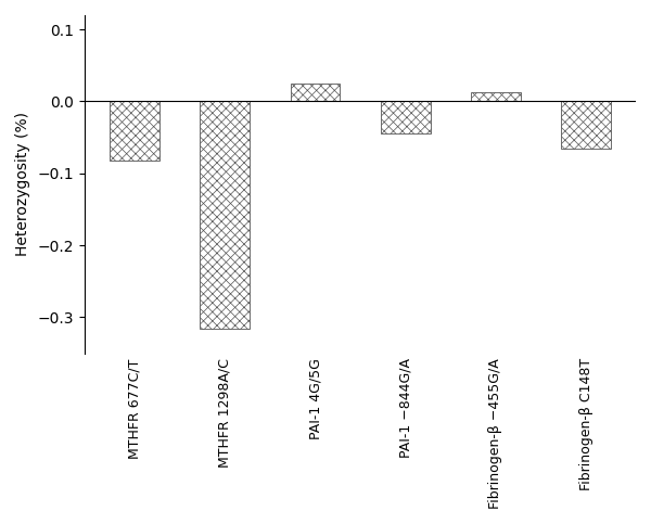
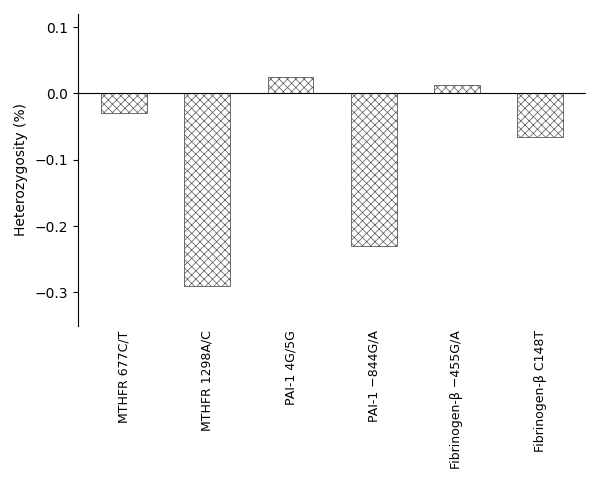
MTHFR 677C/T: -0.082 -> -0.030
MTHFR 1298A/C: -0.316 -> -0.290
PAI-1 −844G/A: -0.044 -> -0.230
